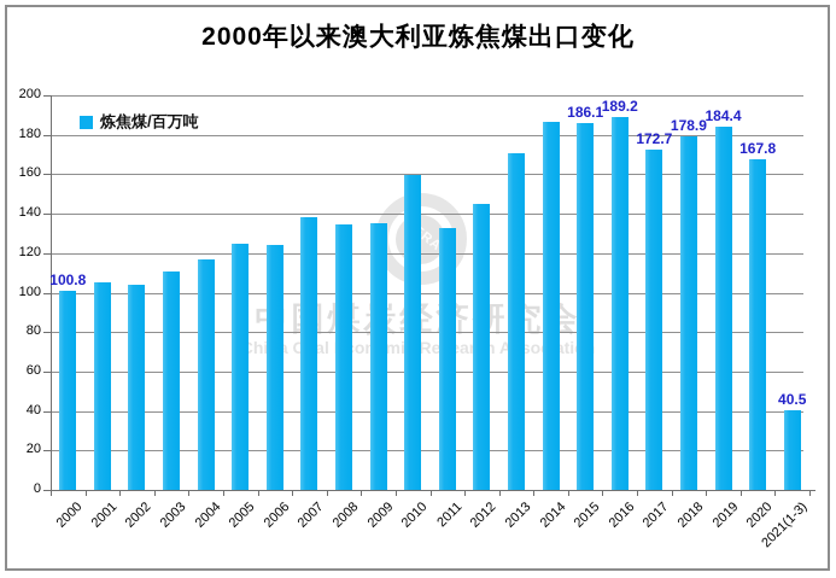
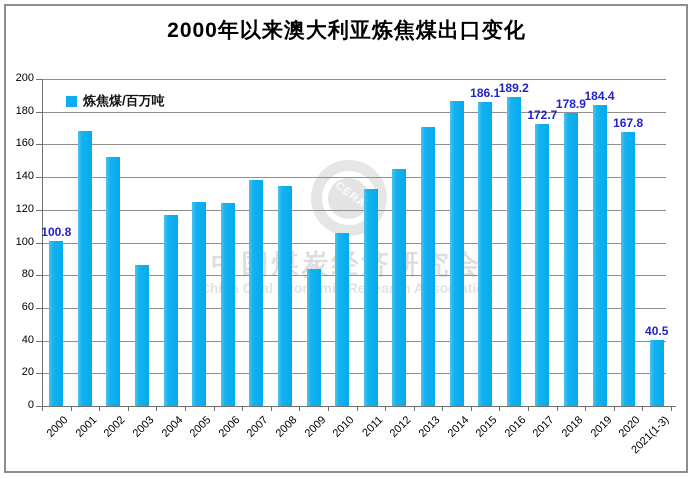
2001: 106 -> 168
2002: 104 -> 152
2003: 111 -> 86
2009: 135 -> 84
2010: 160 -> 106
